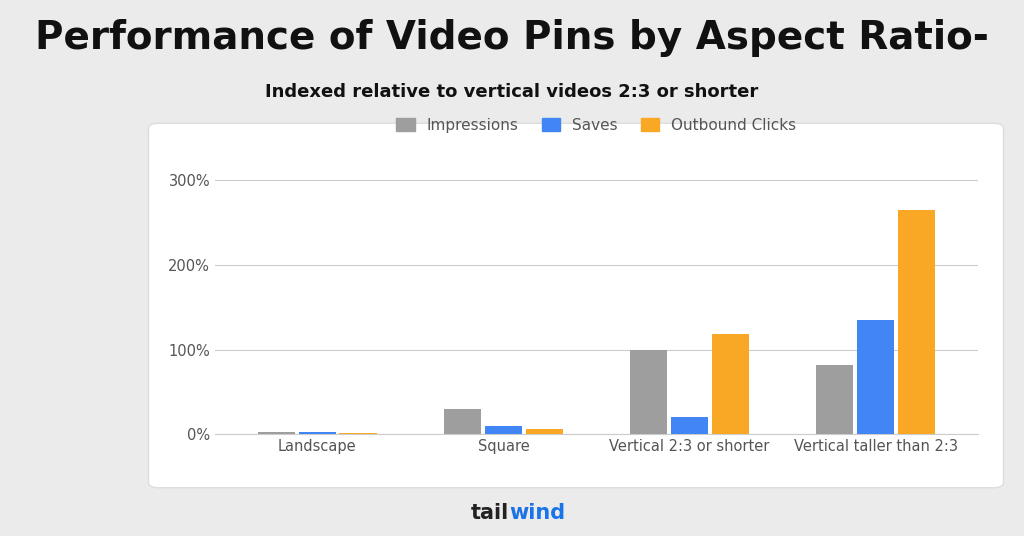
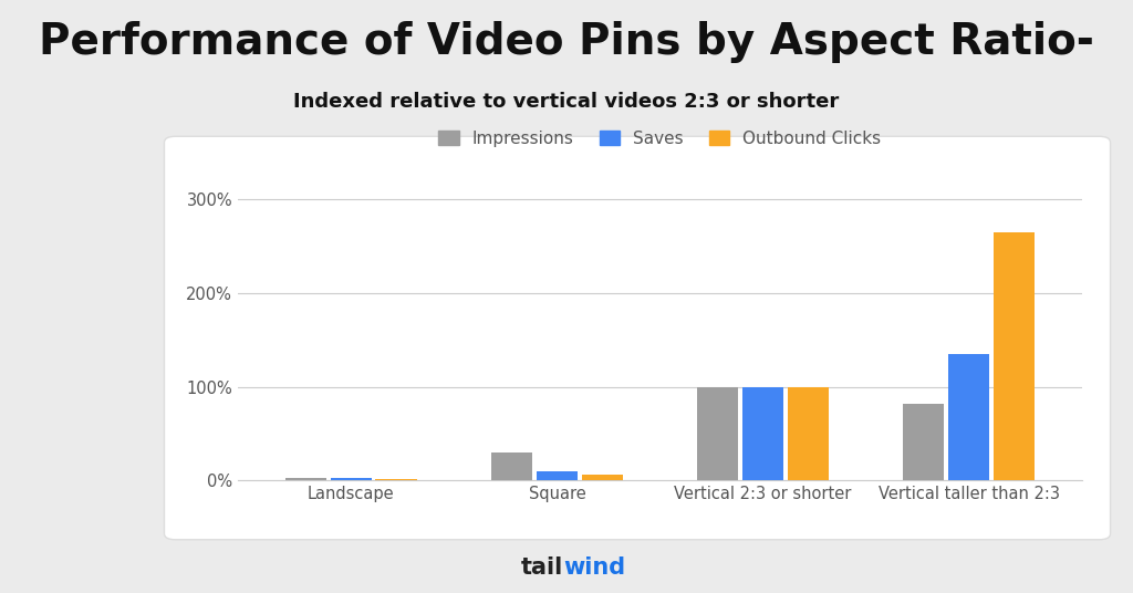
Saves/Vertical 2:3 or shorter: 20% -> 100%
Outbound Clicks/Vertical 2:3 or shorter: 118% -> 100%
